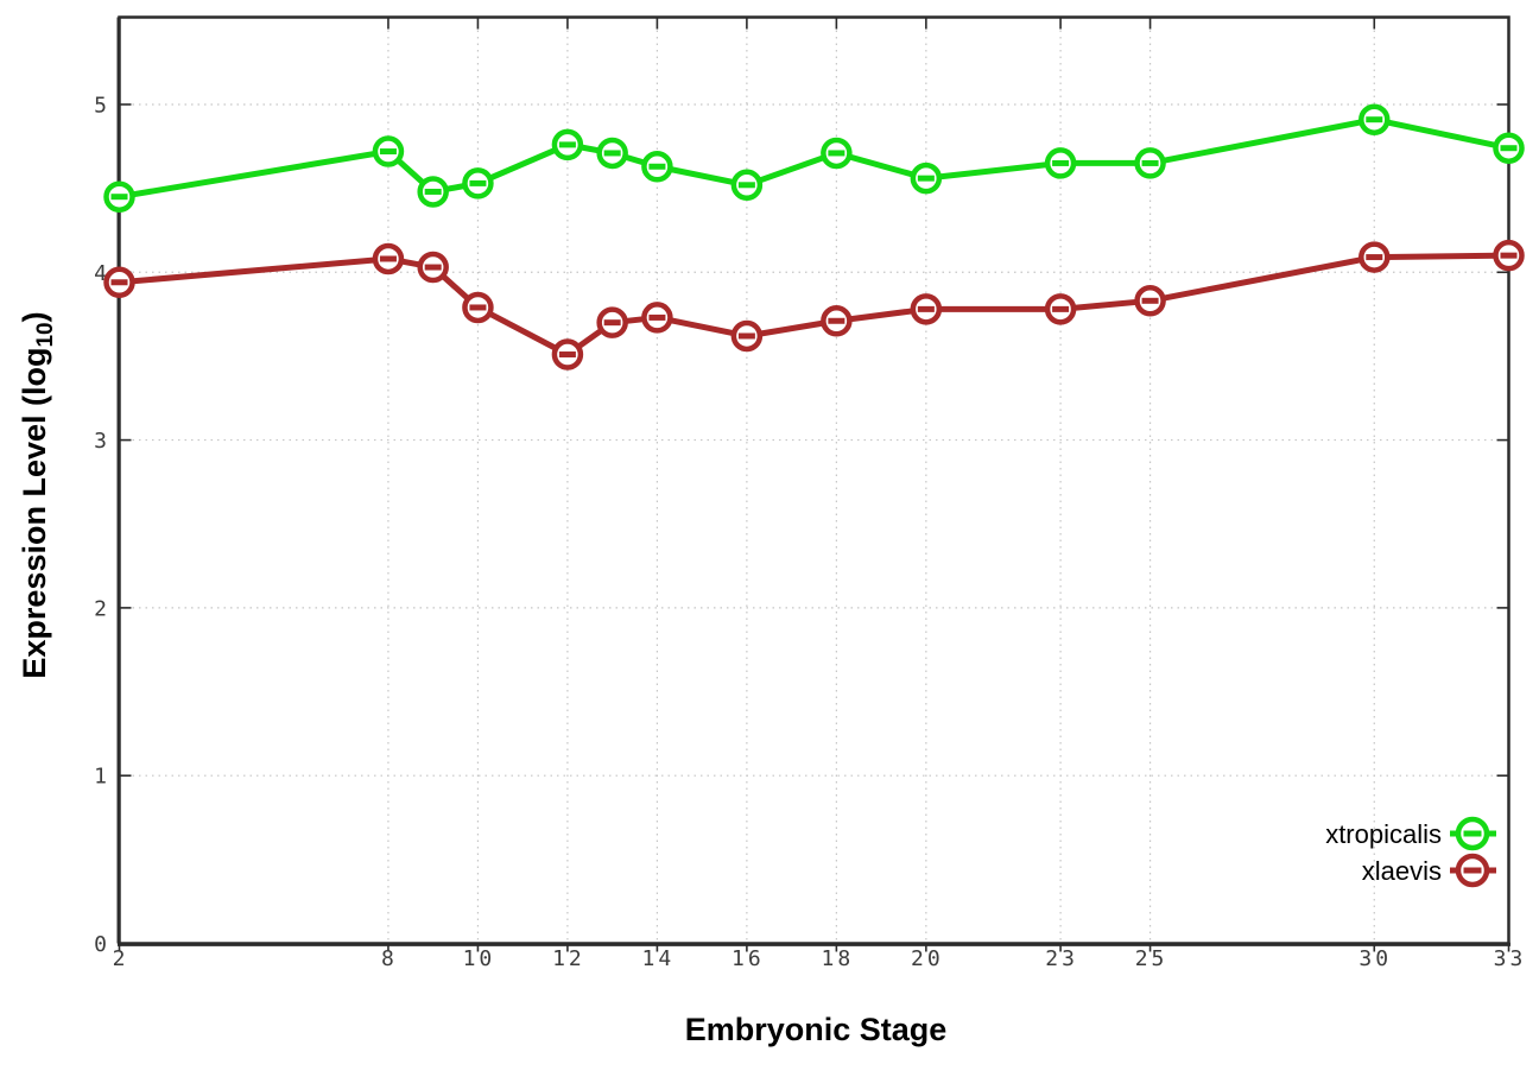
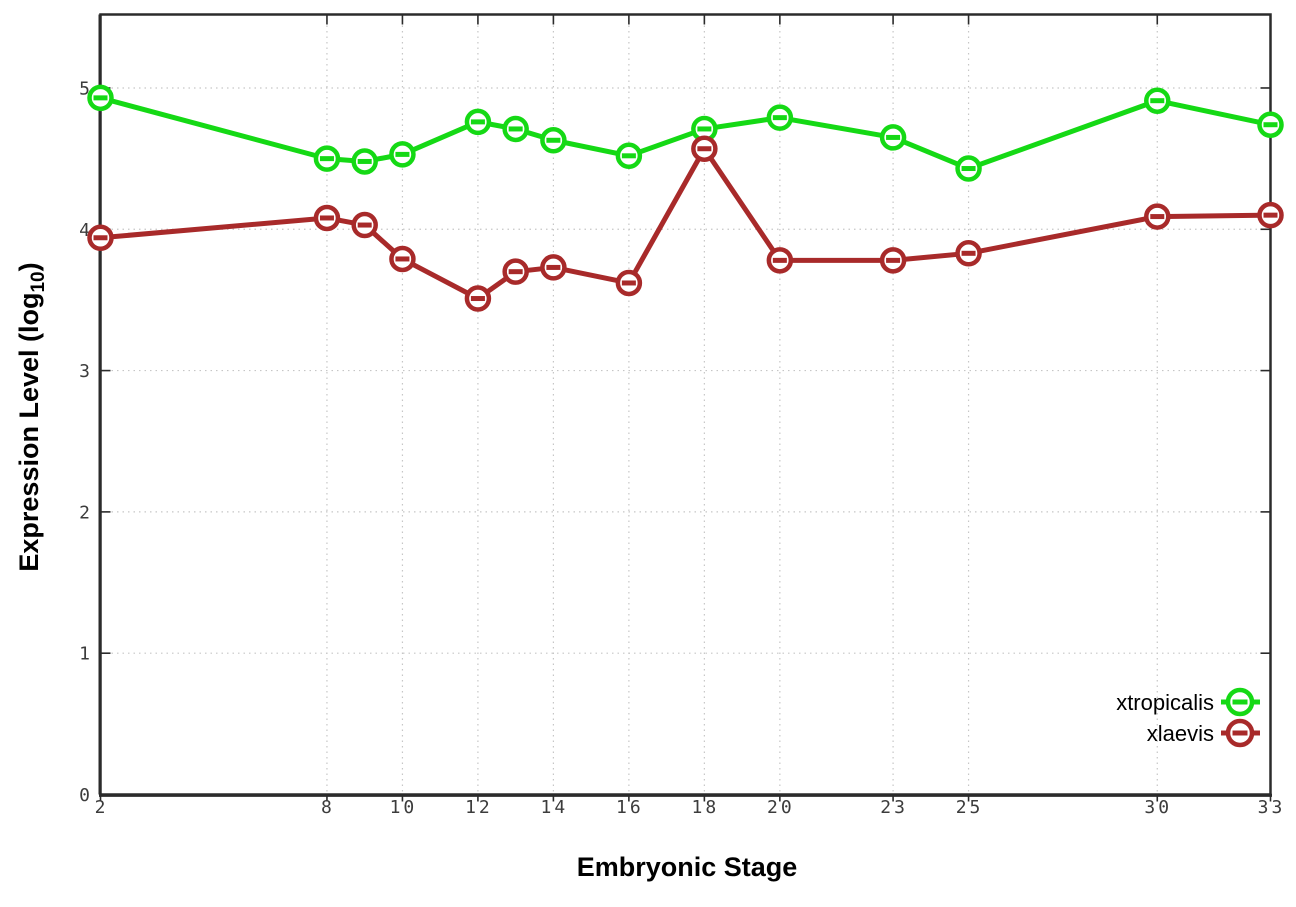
xtropicalis/2: 4.45 -> 4.93
xtropicalis/8: 4.72 -> 4.50
xlaevis/18: 3.71 -> 4.57
xtropicalis/20: 4.56 -> 4.79
xtropicalis/25: 4.65 -> 4.43
